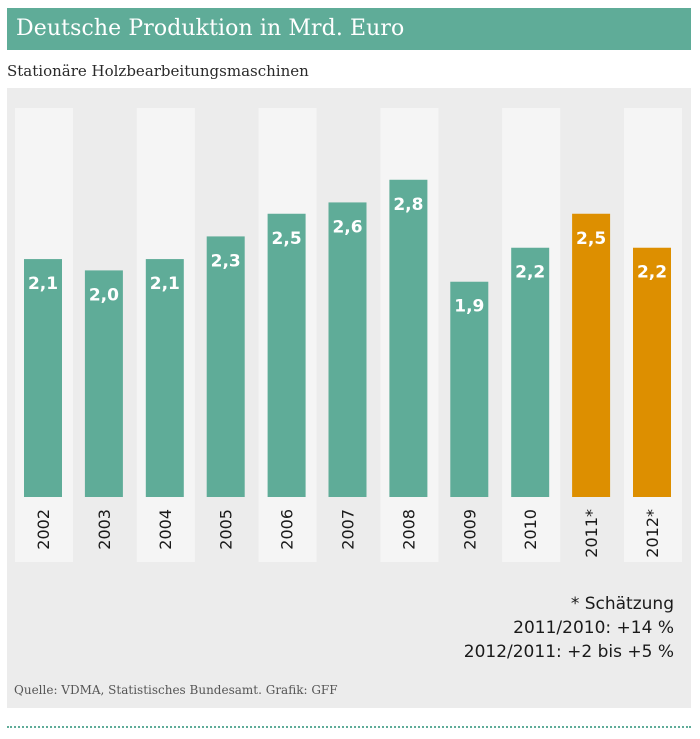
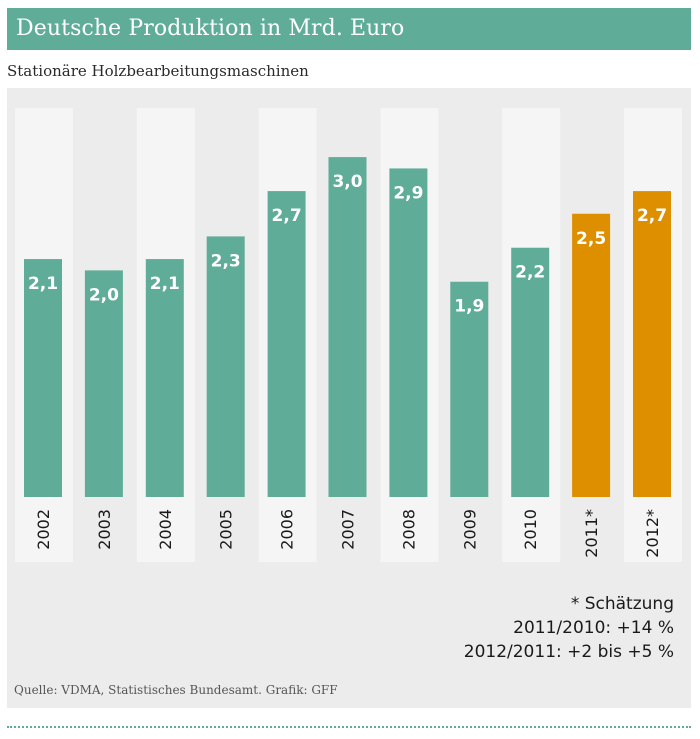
2006: 2,5 -> 2,7
2007: 2,6 -> 3,0
2008: 2,8 -> 2,9
2012*: 2,2 -> 2,7
